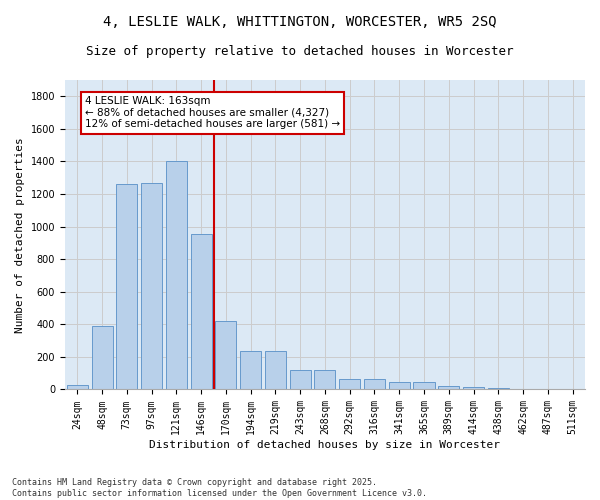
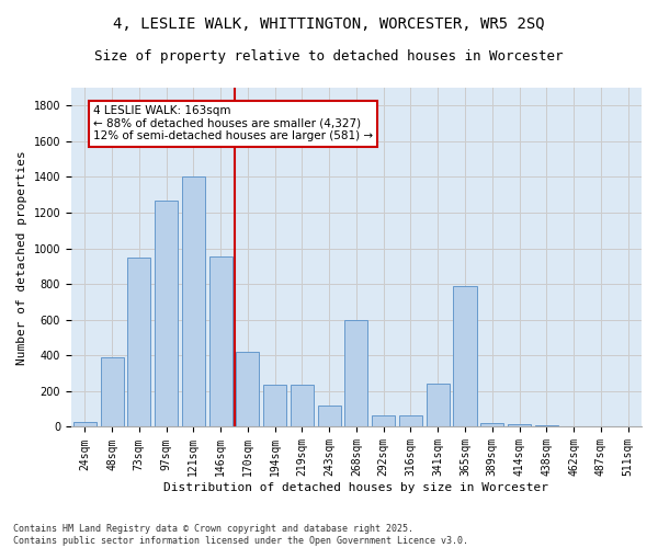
73sqm: 1260 -> 950
268sqm: 120 -> 600
341sqm: 40 -> 240
365sqm: 40 -> 790
